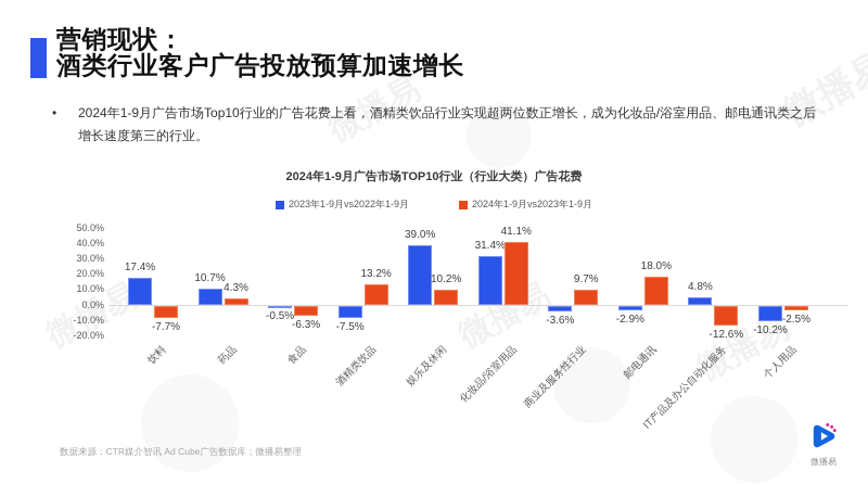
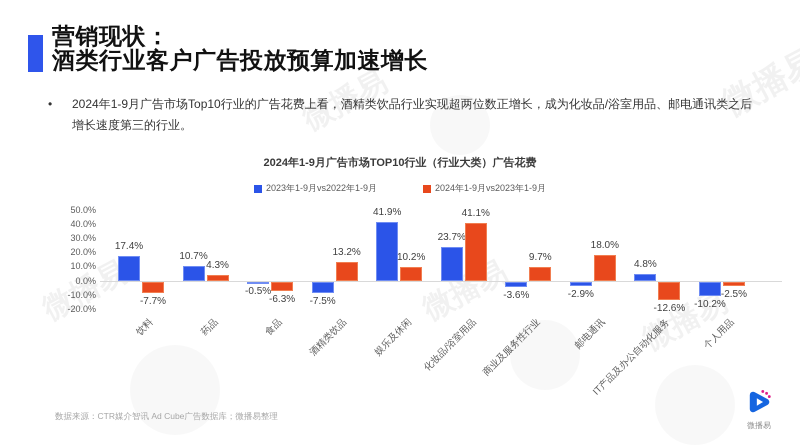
2023年1-9月vs2022年1-9月/娱乐及休闲: 39.0% -> 41.9%
2023年1-9月vs2022年1-9月/化妆品/浴室用品: 31.4% -> 23.7%
